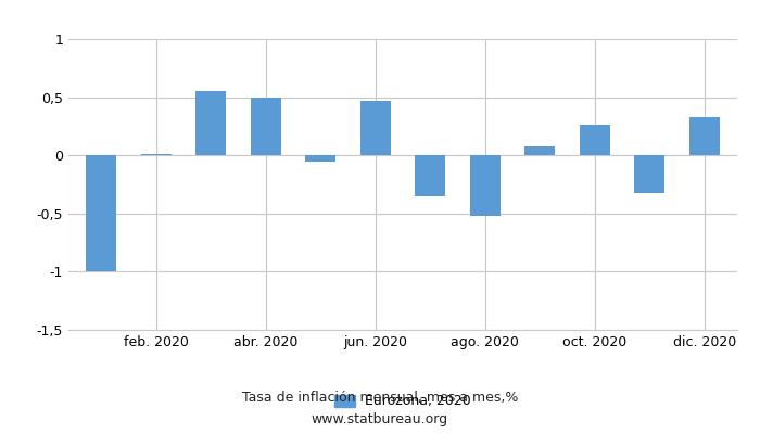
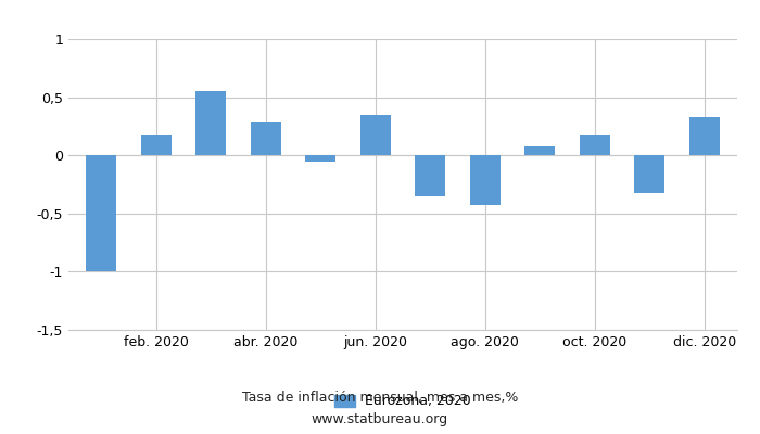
feb. 2020: 0,01 -> 0,18
abr. 2020: 0,50 -> 0,29
jun. 2020: 0,47 -> 0,35
ago. 2020: -0,52 -> -0,43
oct. 2020: 0,26 -> 0,18
